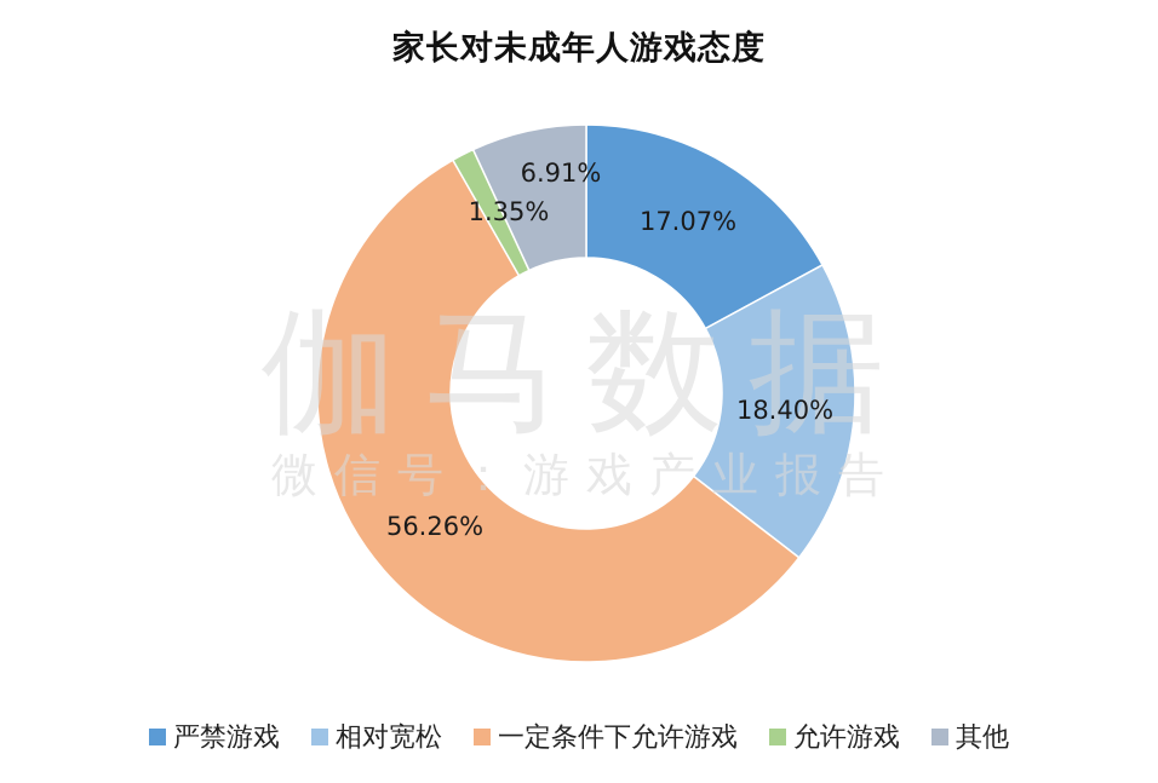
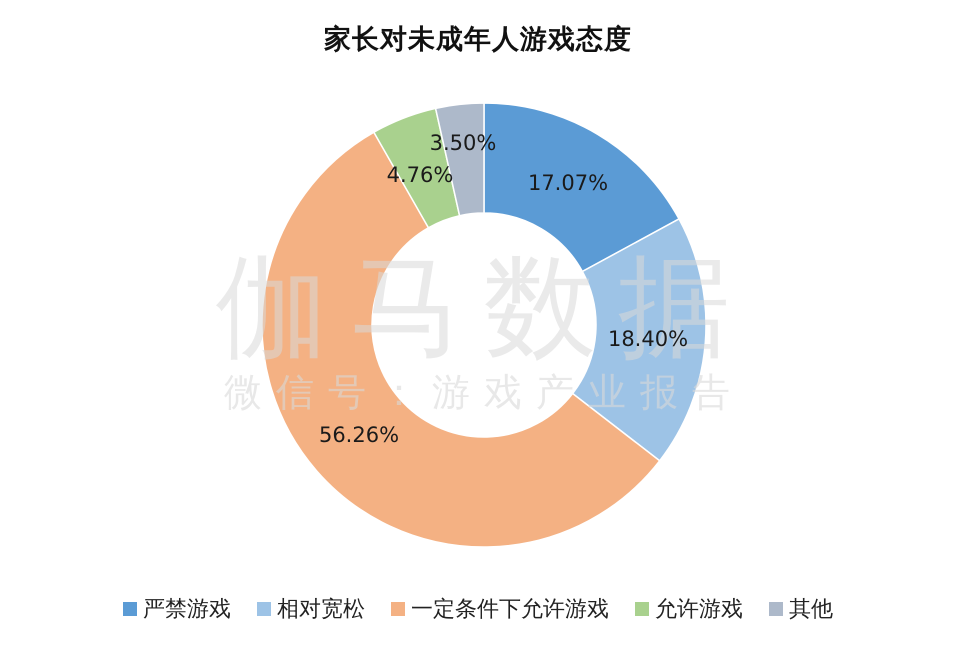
允许游戏: 1.35% -> 4.76%
其他: 6.91% -> 3.50%
